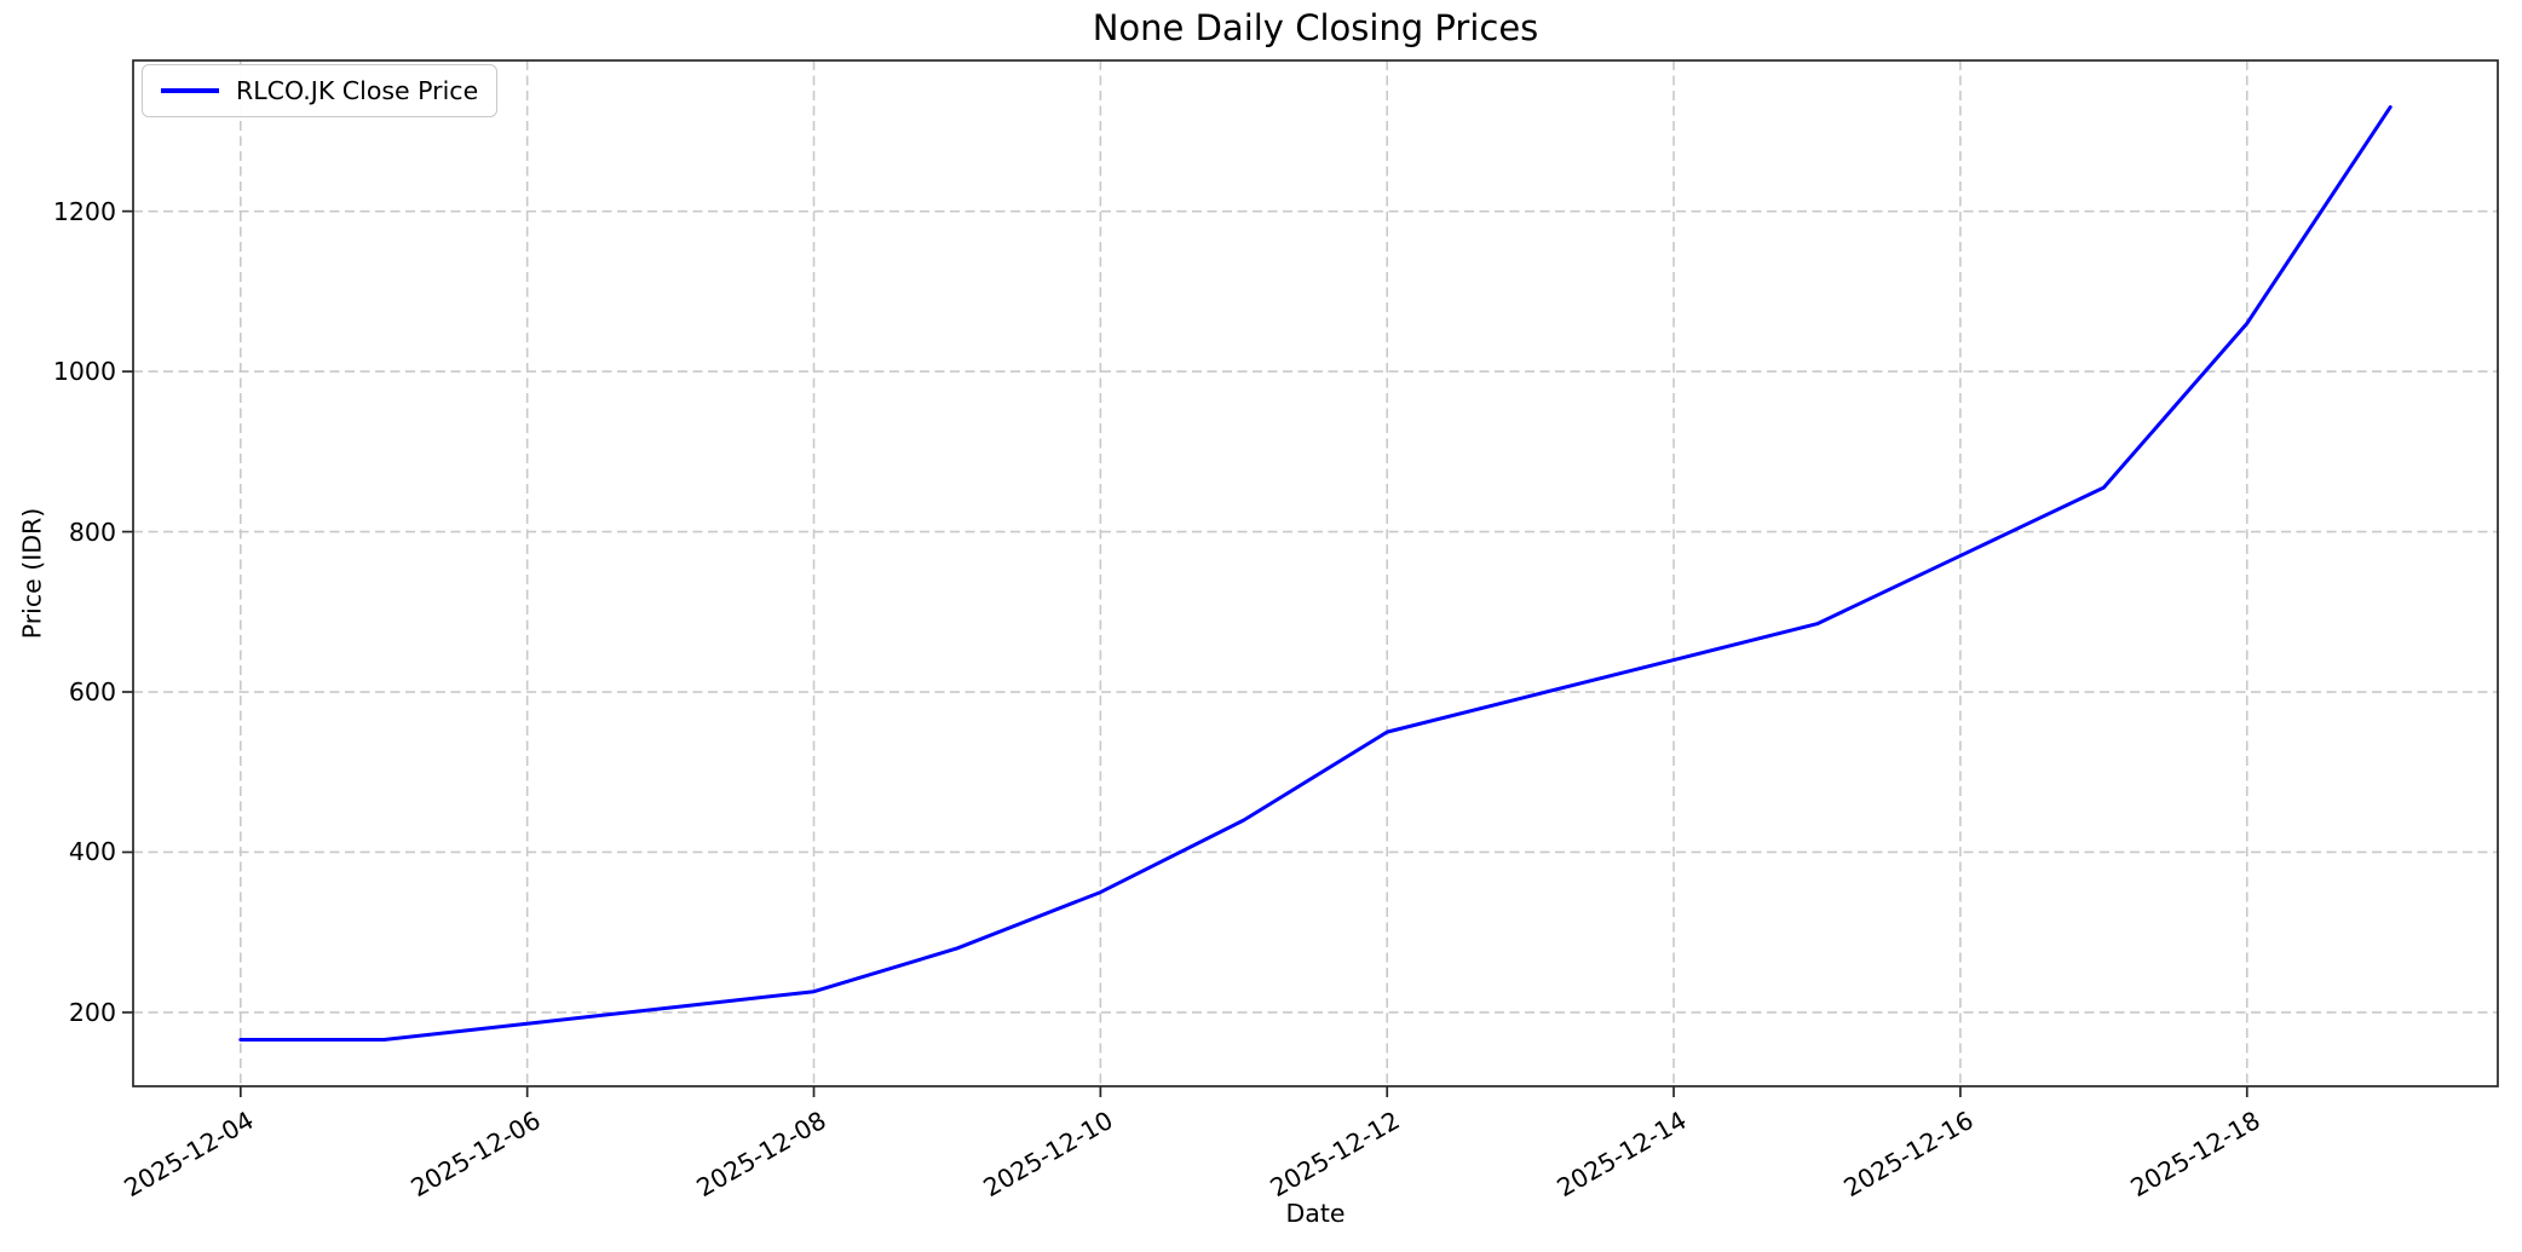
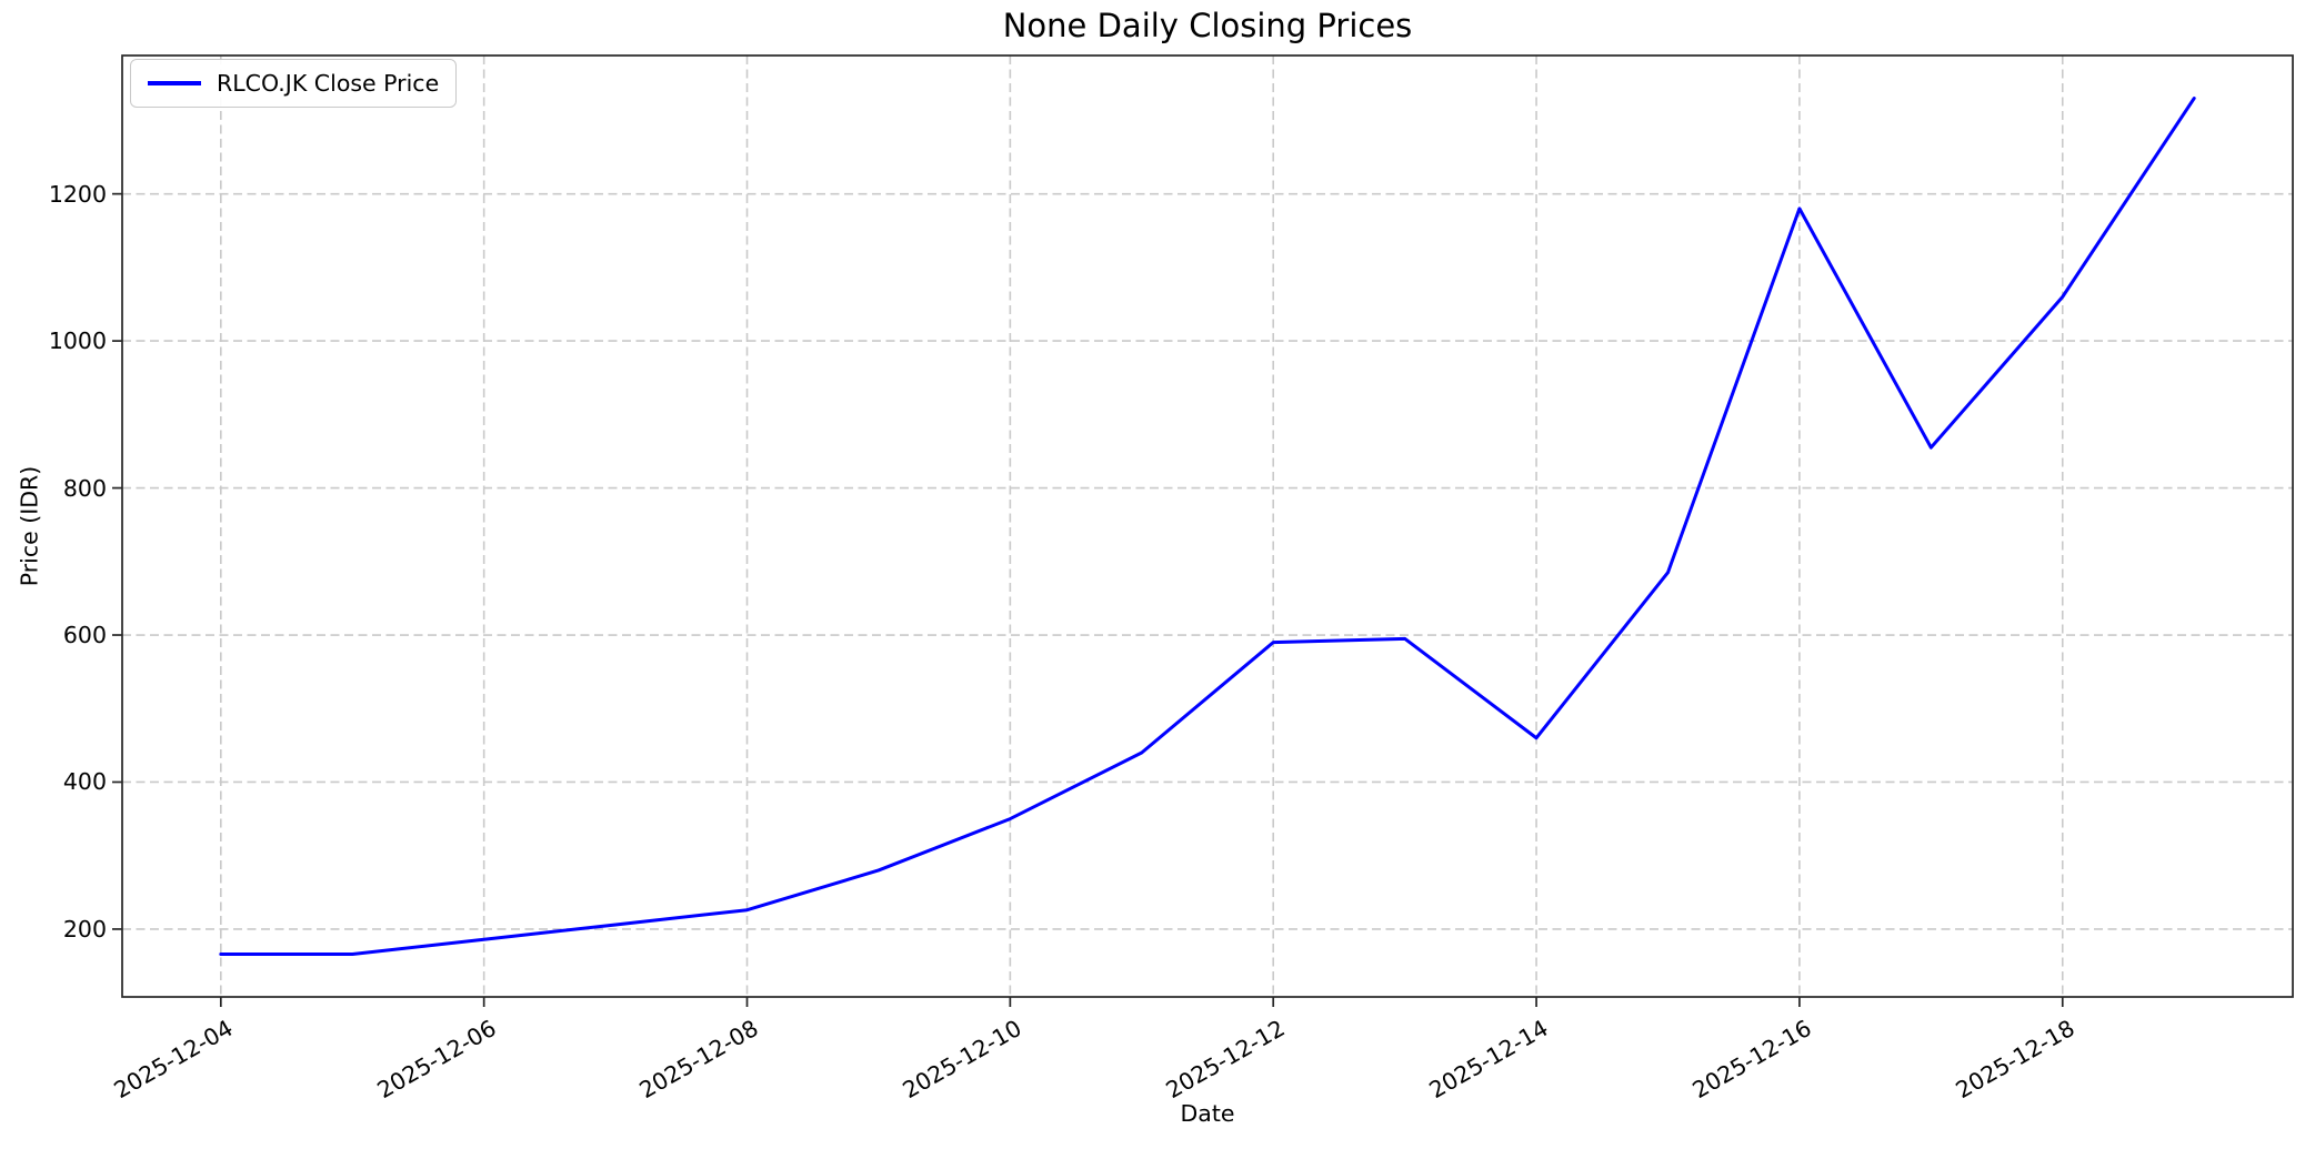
2025-12-12: 550 -> 590
2025-12-14: 640 -> 460
2025-12-16: 770 -> 1180
